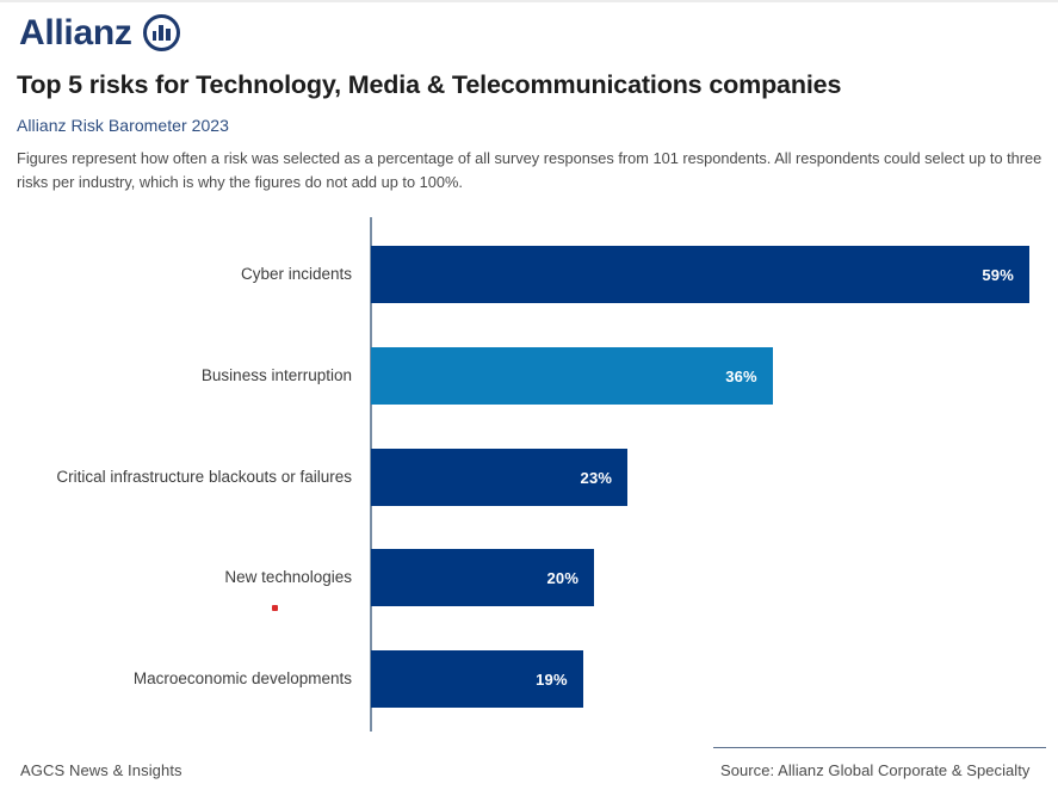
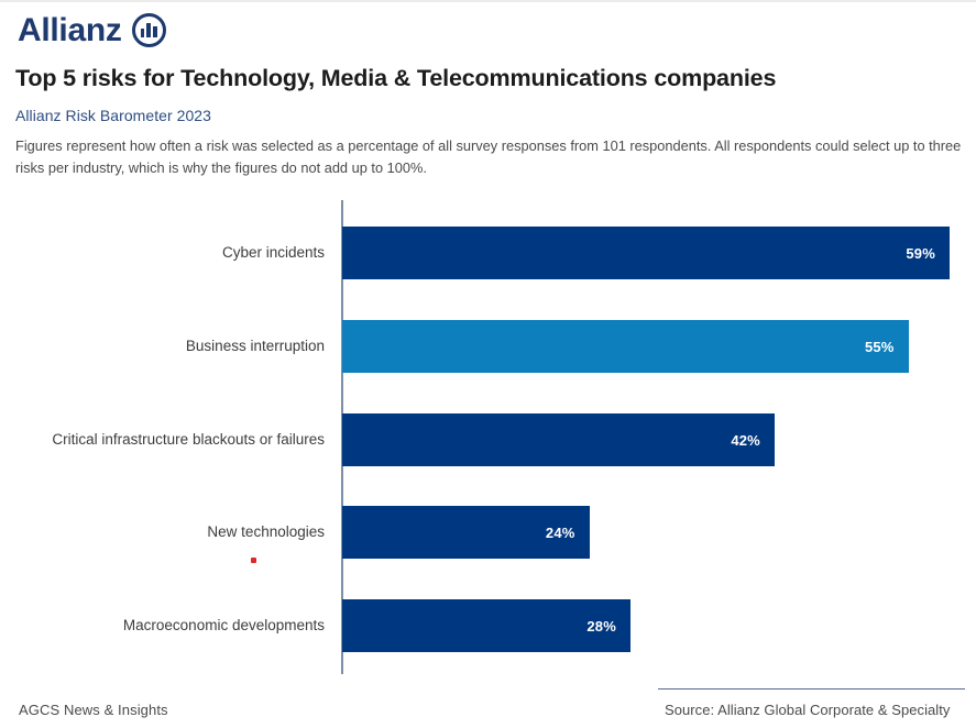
Business interruption: 36% -> 55%
Critical infrastructure blackouts or failures: 23% -> 42%
New technologies: 20% -> 24%
Macroeconomic developments: 19% -> 28%
